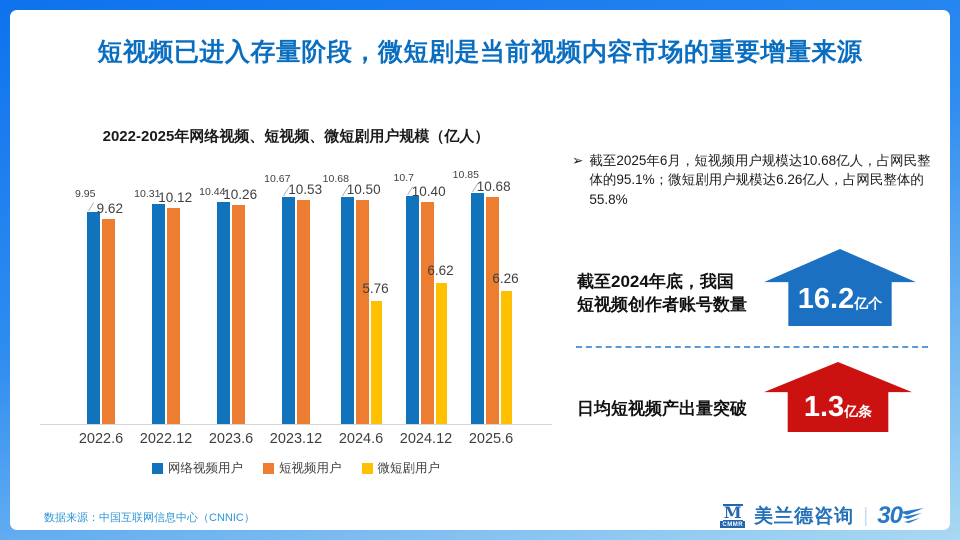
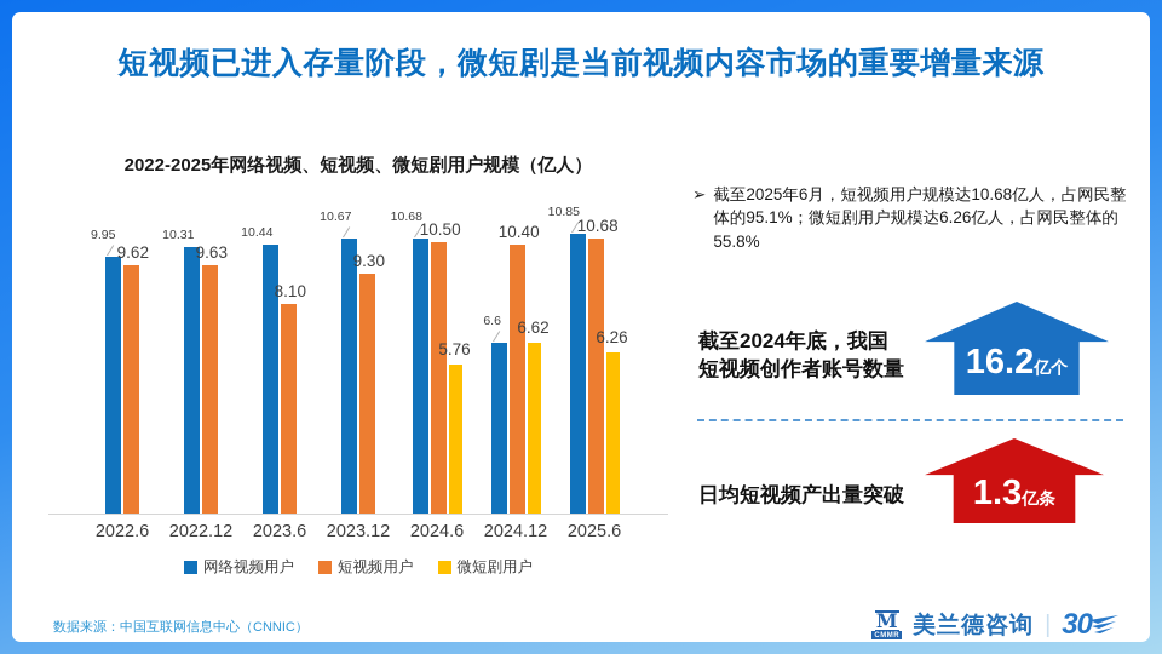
短视频用户/2022.12: 10.12 -> 9.63
短视频用户/2023.6: 10.26 -> 8.10
短视频用户/2023.12: 10.53 -> 9.30
网络视频用户/2024.12: 10.7 -> 6.6
